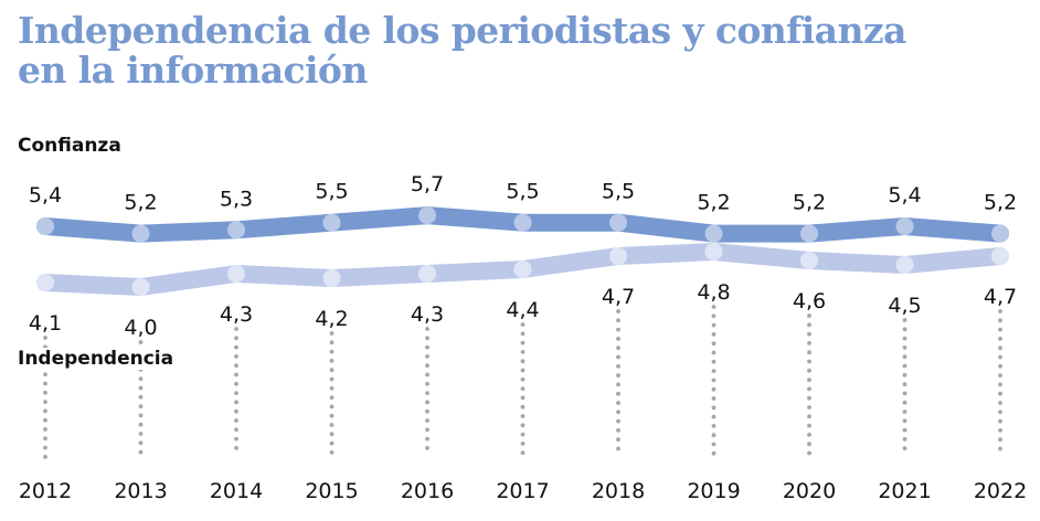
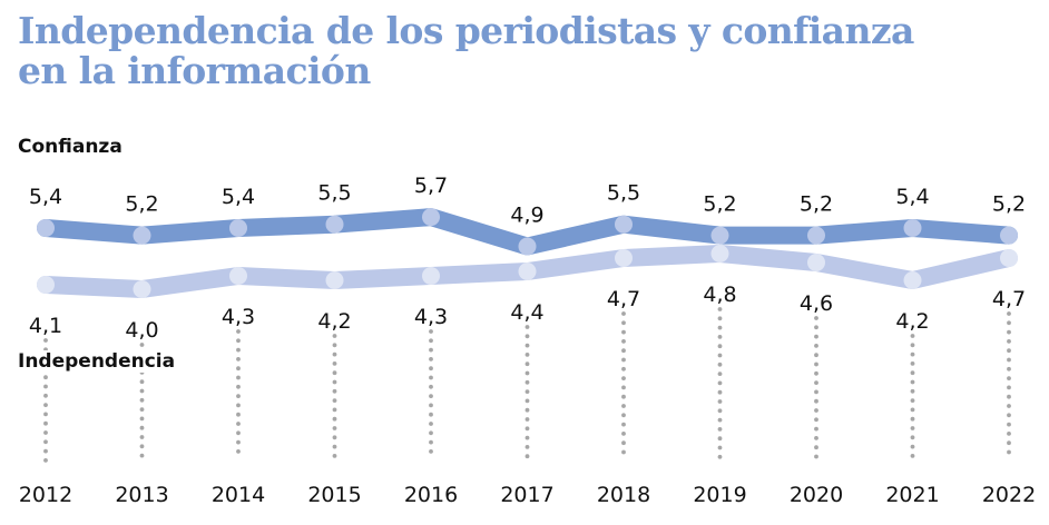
Confianza/2014: 5,3 -> 5,4
Confianza/2017: 5,5 -> 4,9
Independencia/2021: 4,5 -> 4,2
